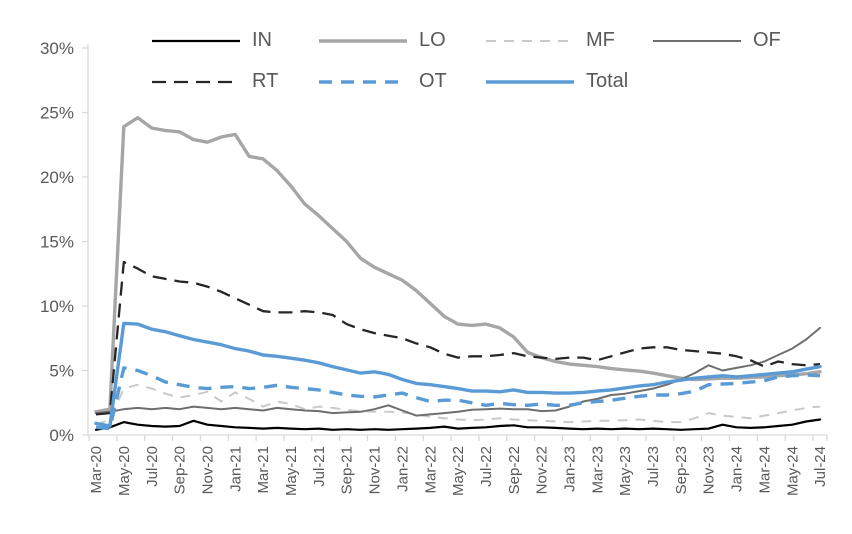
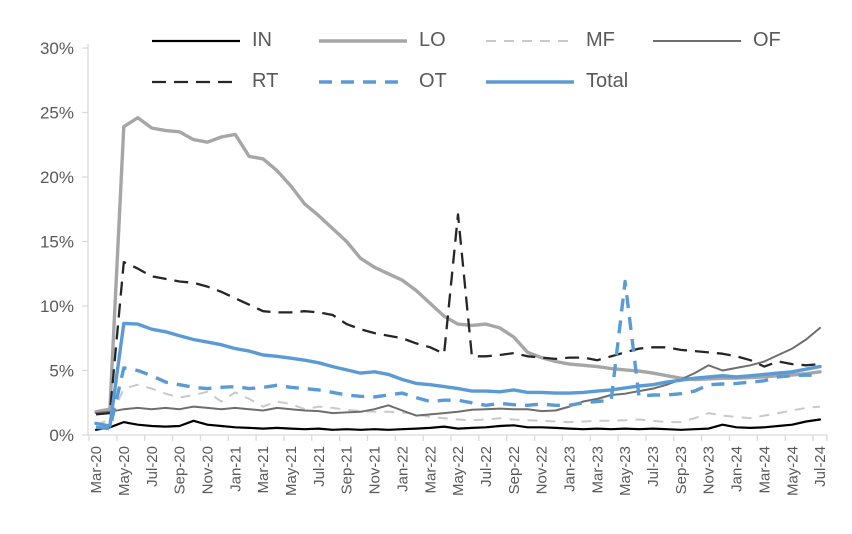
RT/May-22: 6.0% -> 17.1%
OT/May-23: 2.9% -> 11.9%
